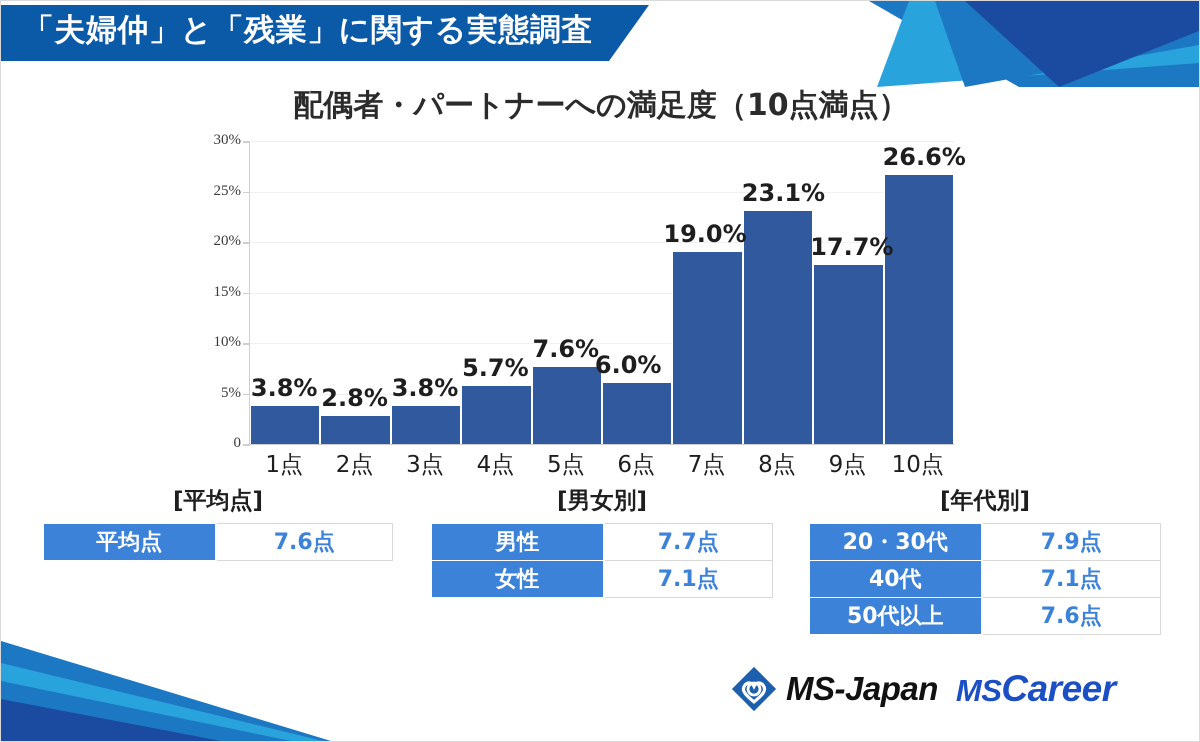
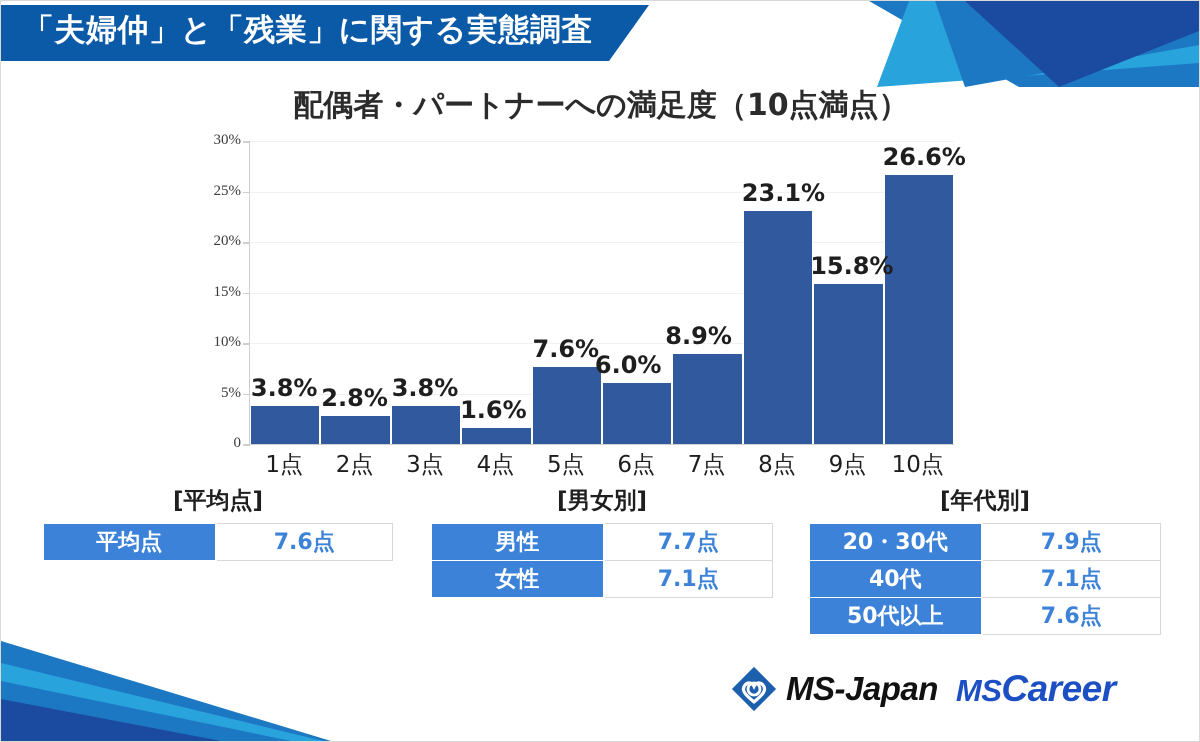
4点: 5.7% -> 1.6%
7点: 19.0% -> 8.9%
9点: 17.7% -> 15.8%
